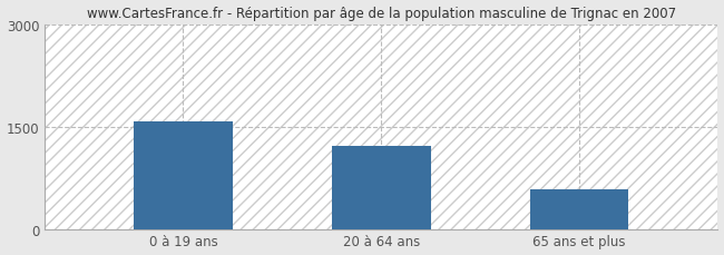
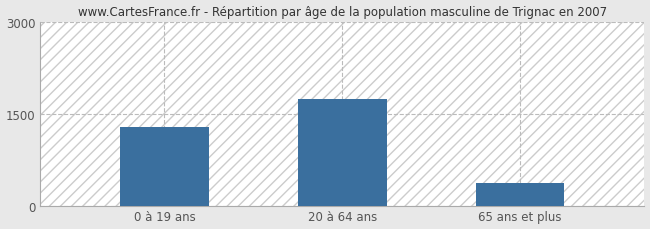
0 à 19 ans: 1580 -> 1280
20 à 64 ans: 1220 -> 1730
65 ans et plus: 580 -> 370
